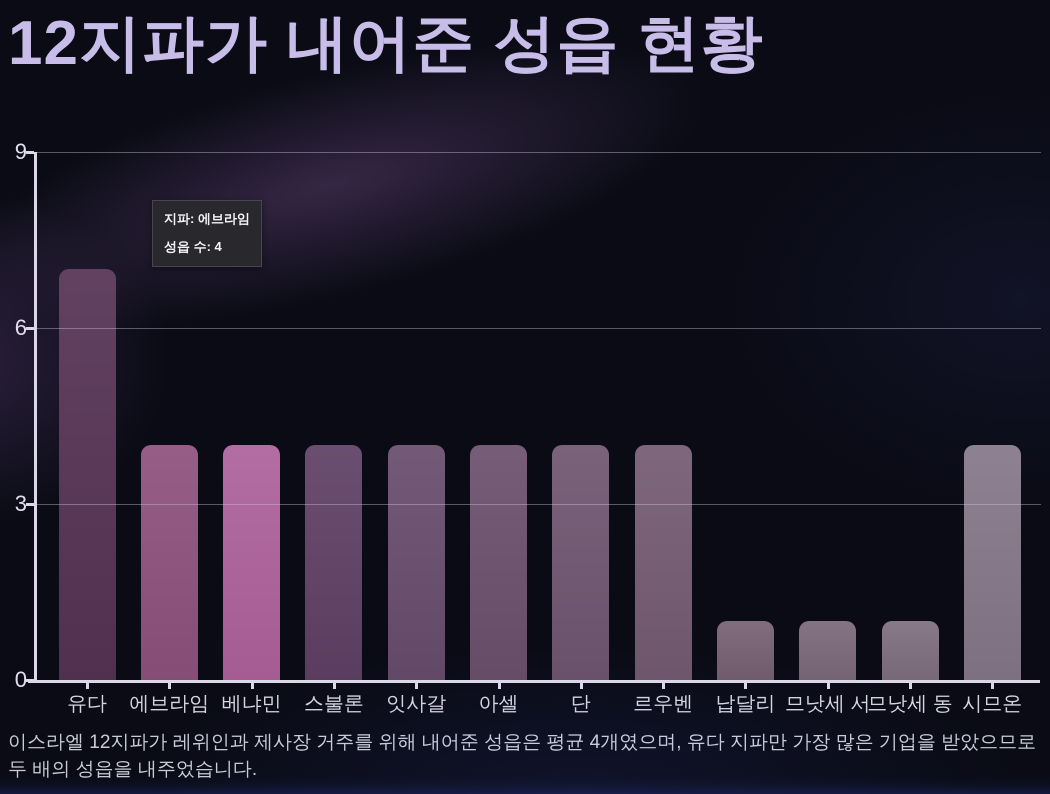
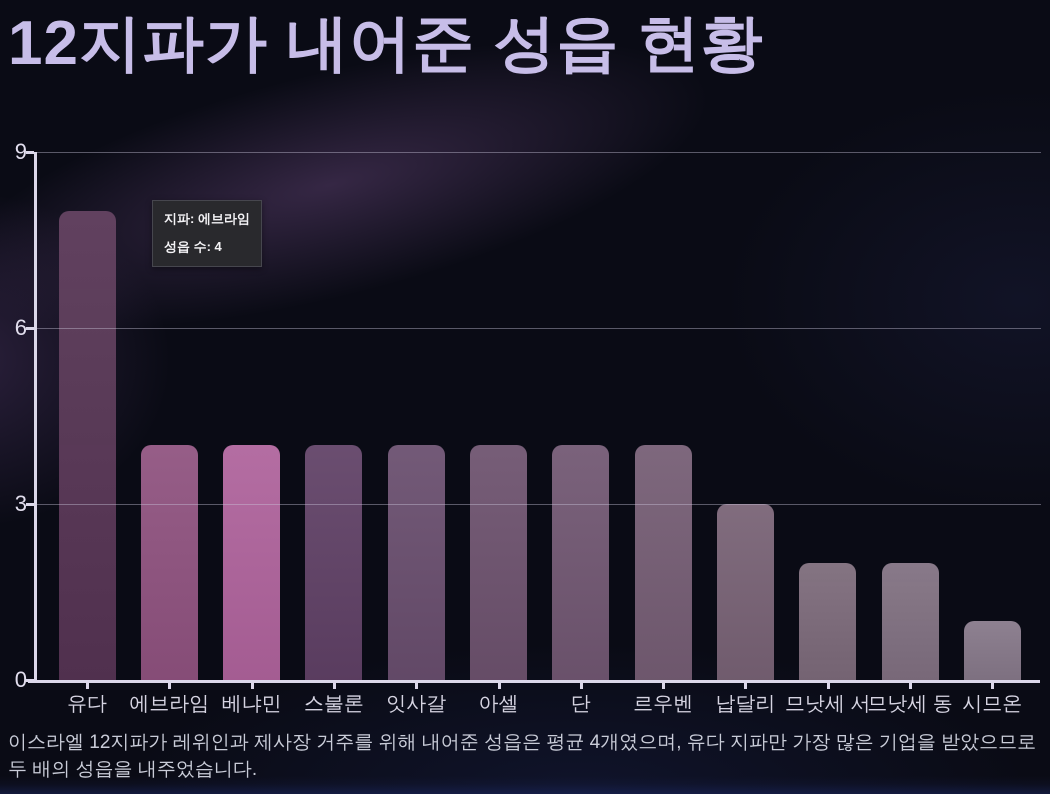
유다: 7 -> 8
납달리: 1 -> 3
므낫세 서: 1 -> 2
므낫세 동: 1 -> 2
시므온: 4 -> 1
